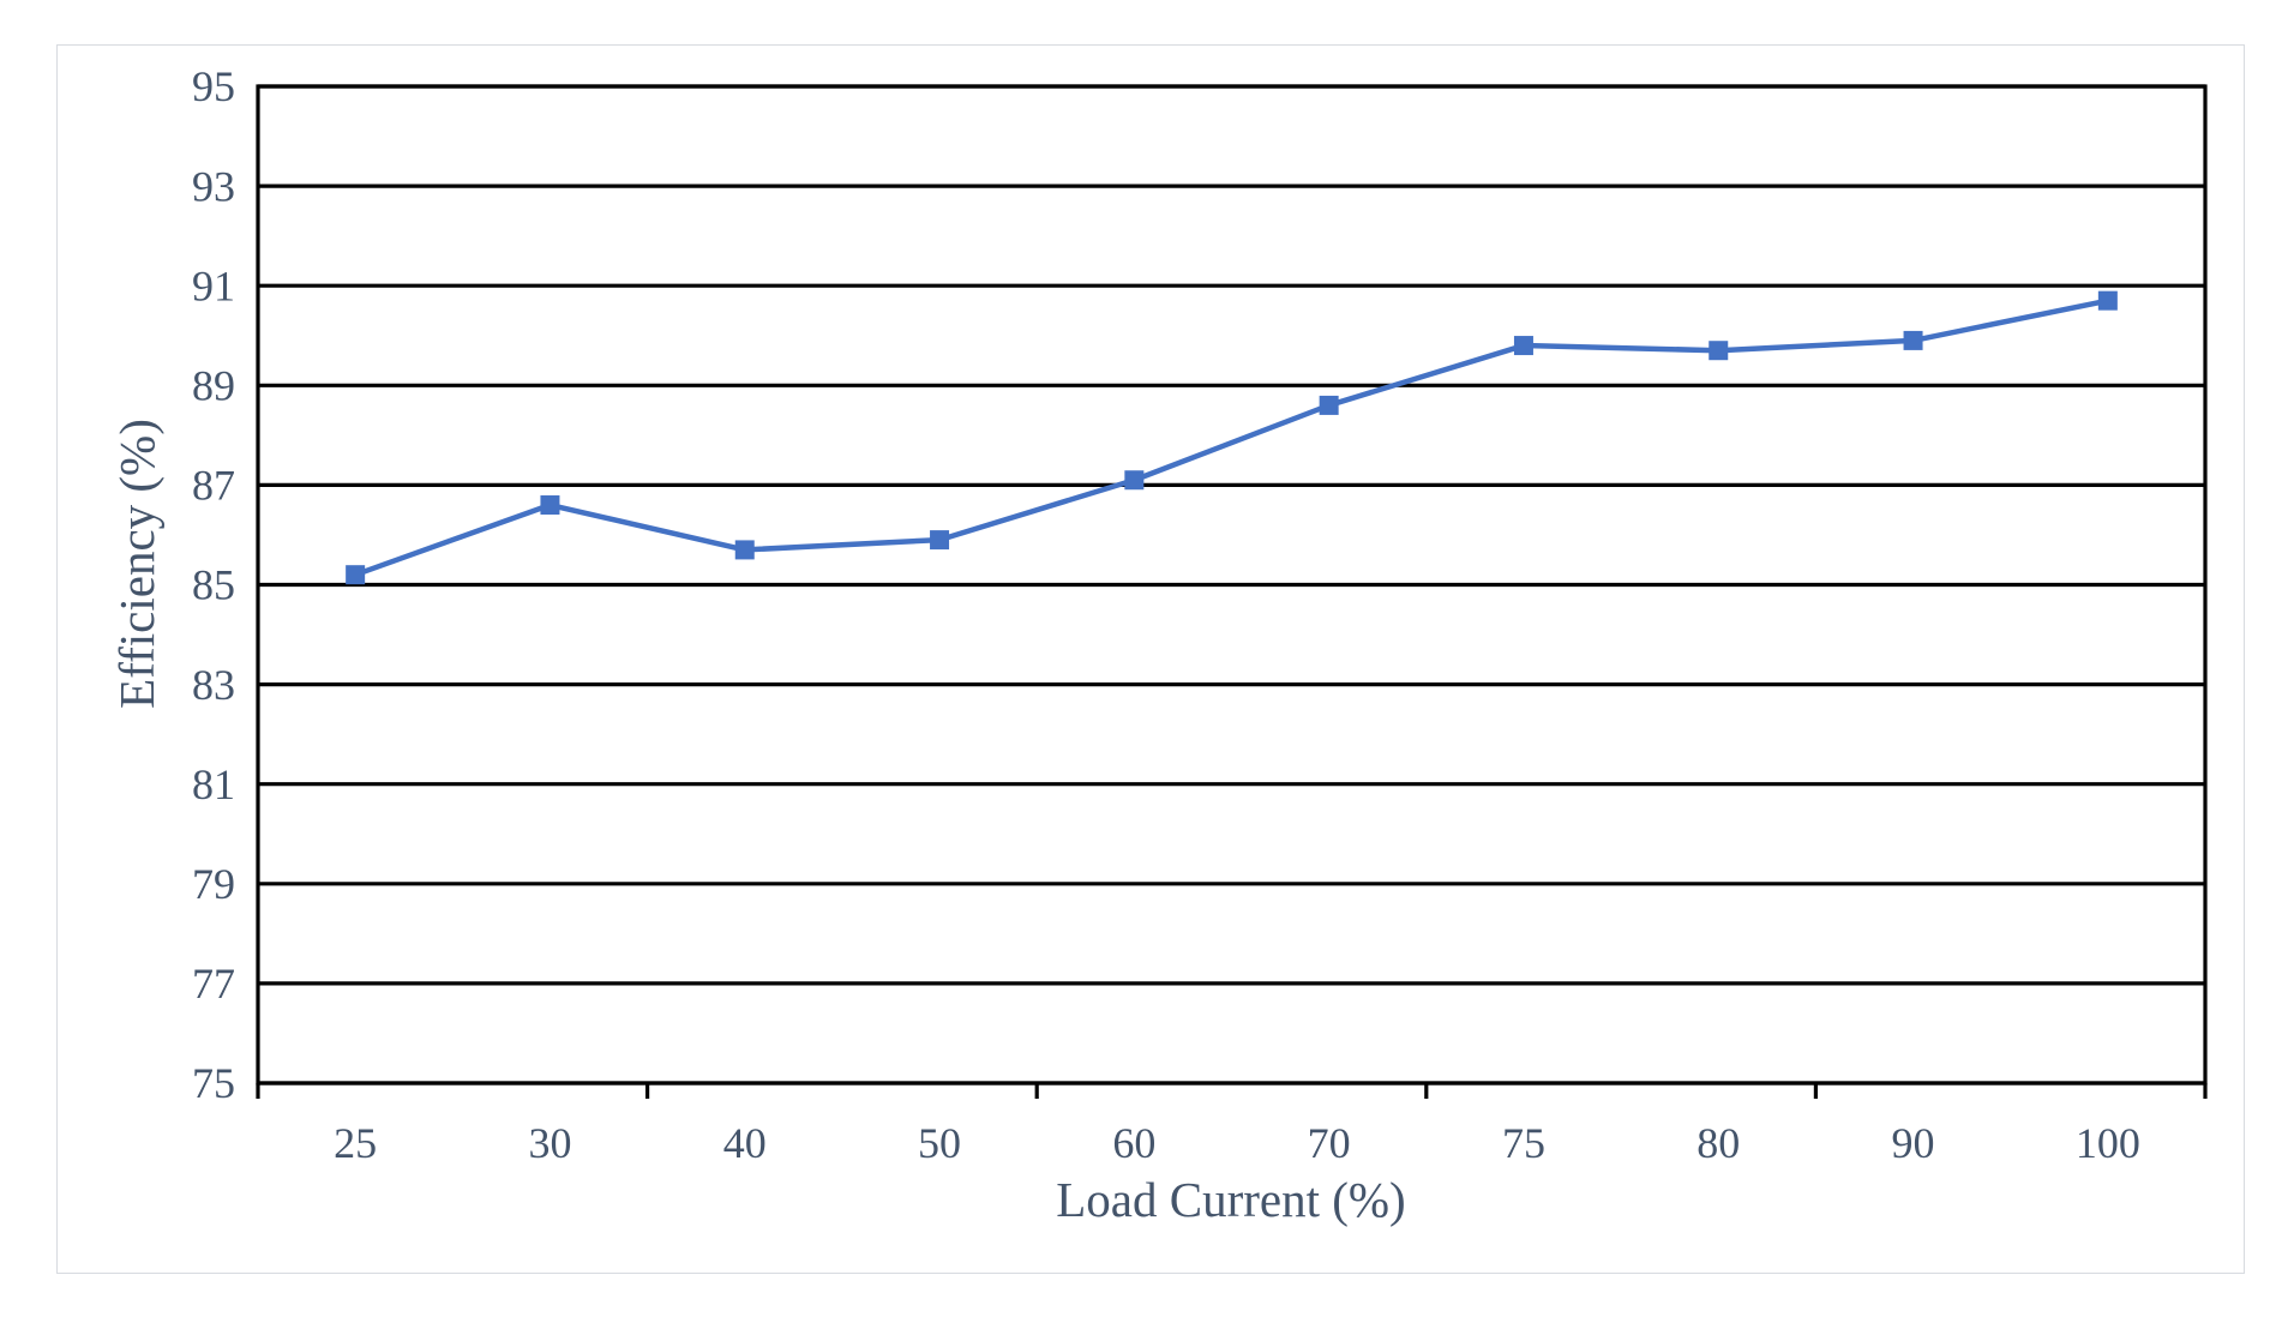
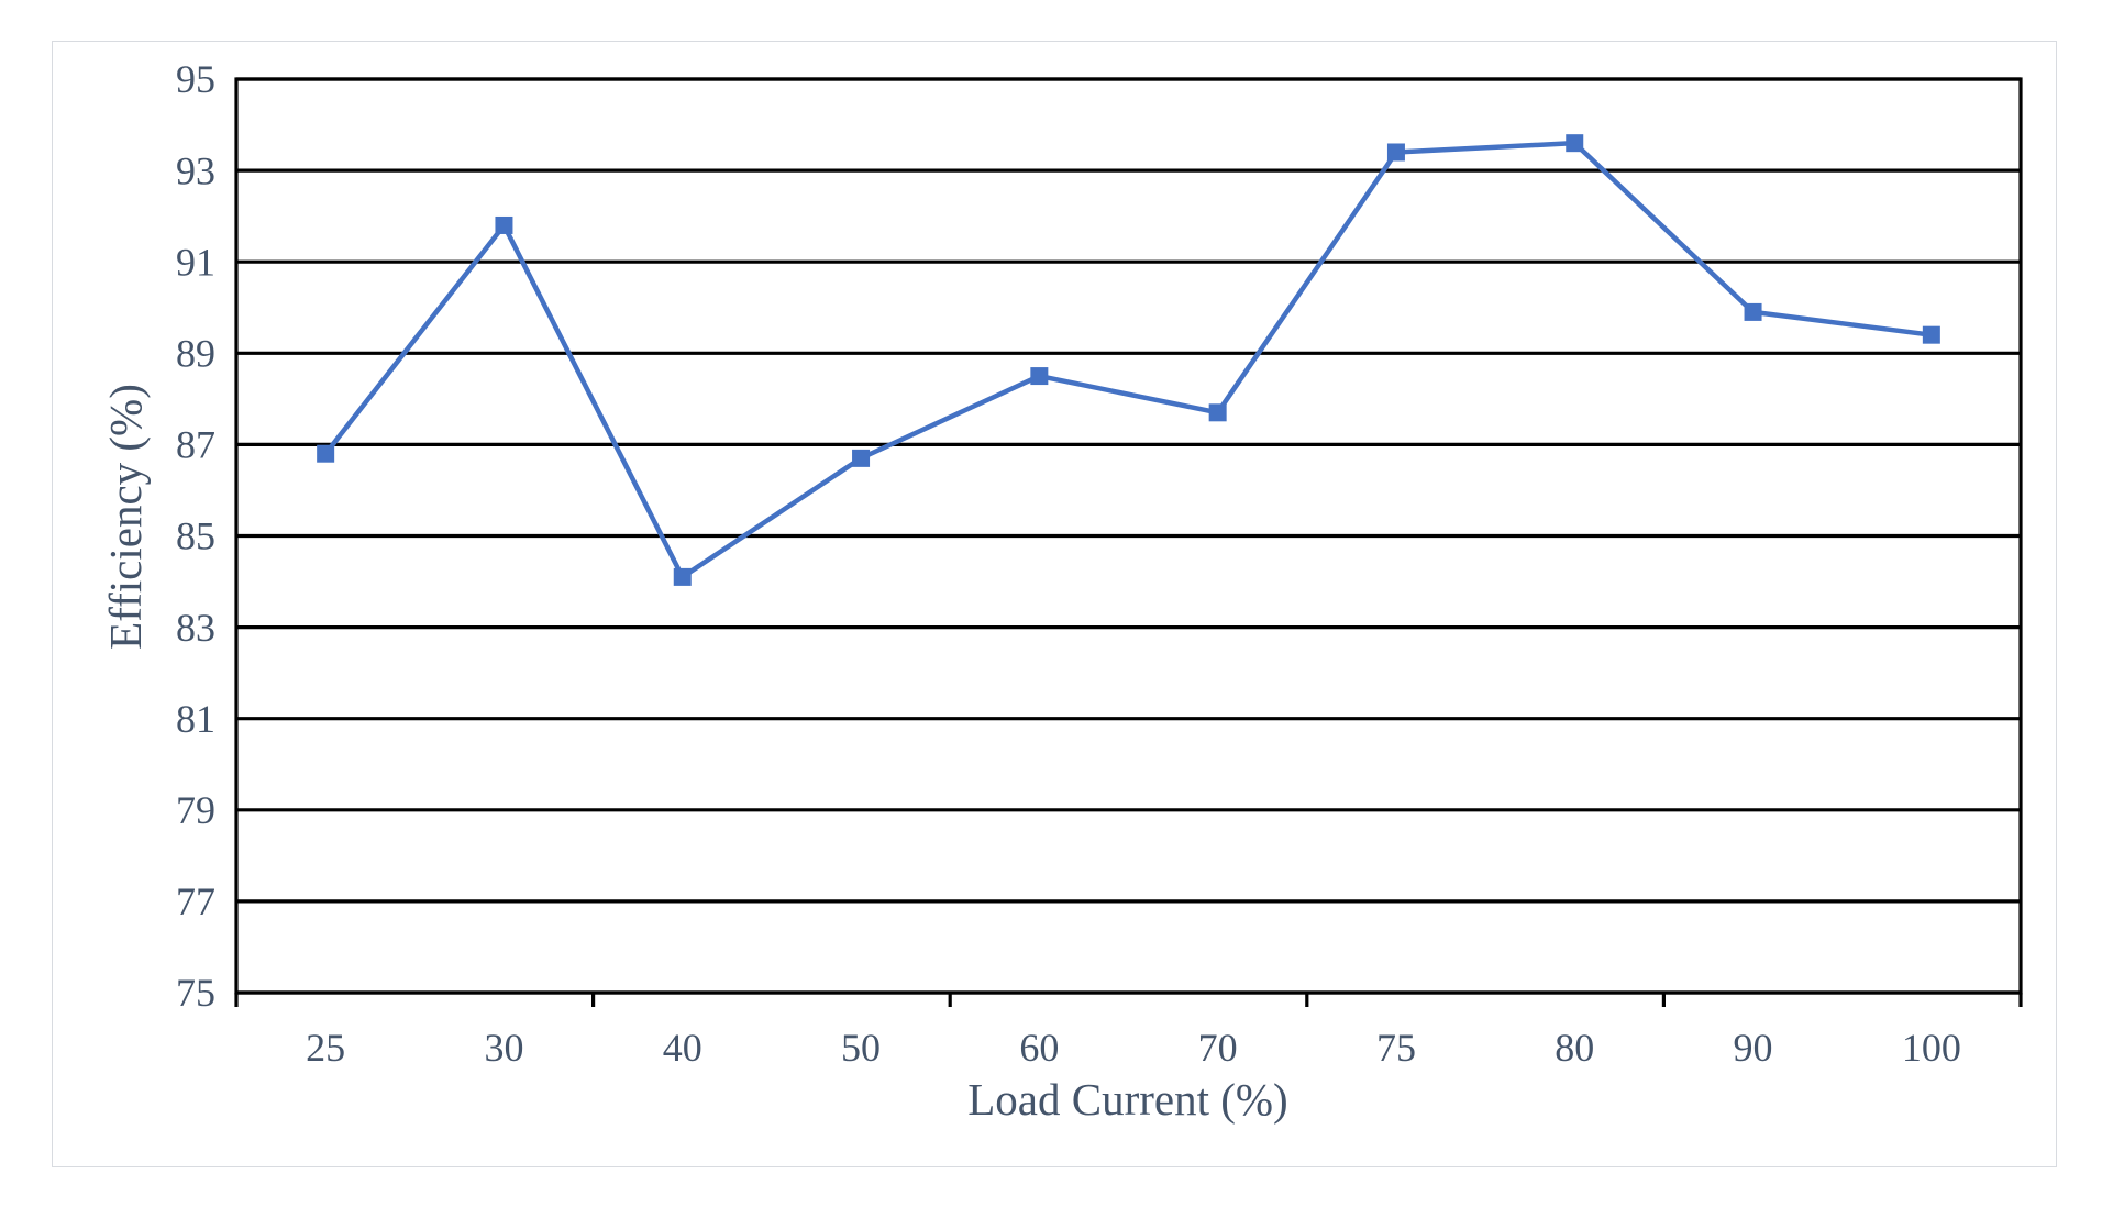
25: 85.2 -> 86.8
30: 86.6 -> 91.8
40: 85.7 -> 84.1
50: 85.9 -> 86.7
60: 87.1 -> 88.5
70: 88.6 -> 87.7
75: 89.8 -> 93.4
80: 89.7 -> 93.6
100: 90.7 -> 89.4
